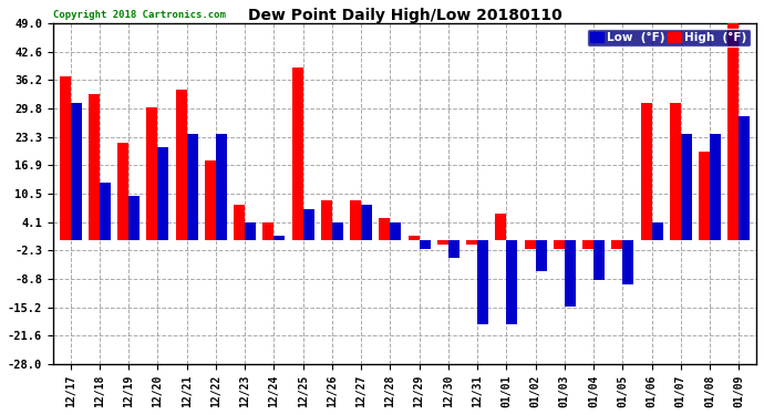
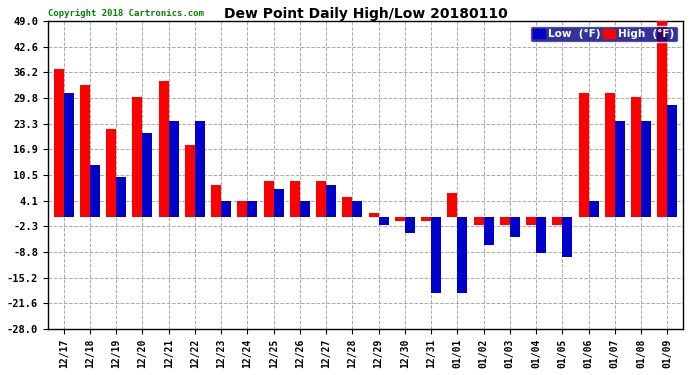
Low (°F)/12/24: 1 -> 4
High (°F)/12/25: 39 -> 9
Low (°F)/01/03: -15 -> -5
High (°F)/01/08: 20 -> 30
